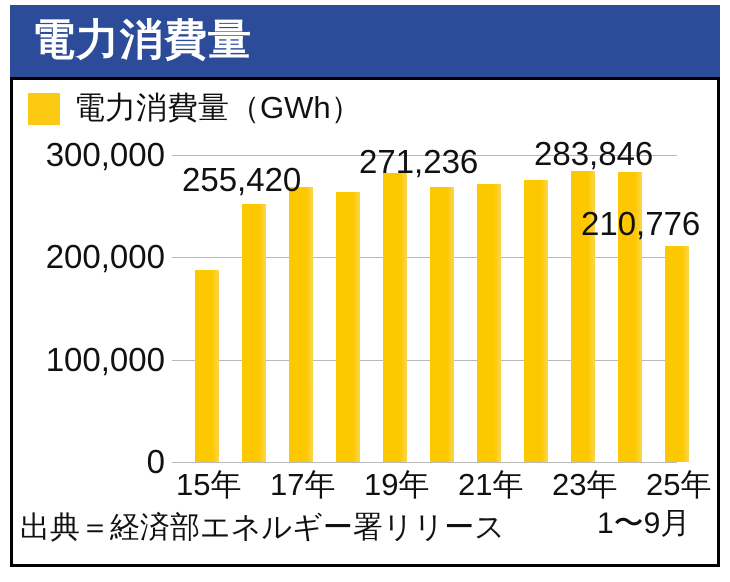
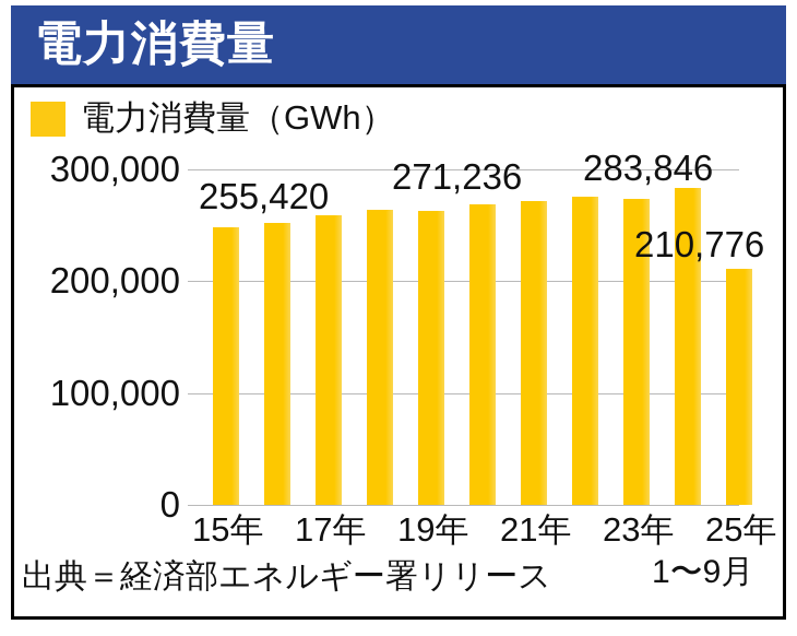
15年: 188000 -> 248000
17年: 269000 -> 259000
19年: 282000 -> 263000
23年: 284000 -> 274000
